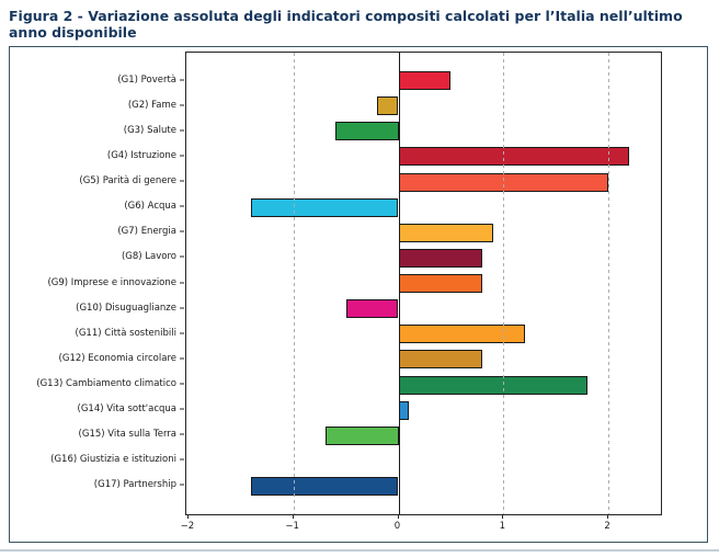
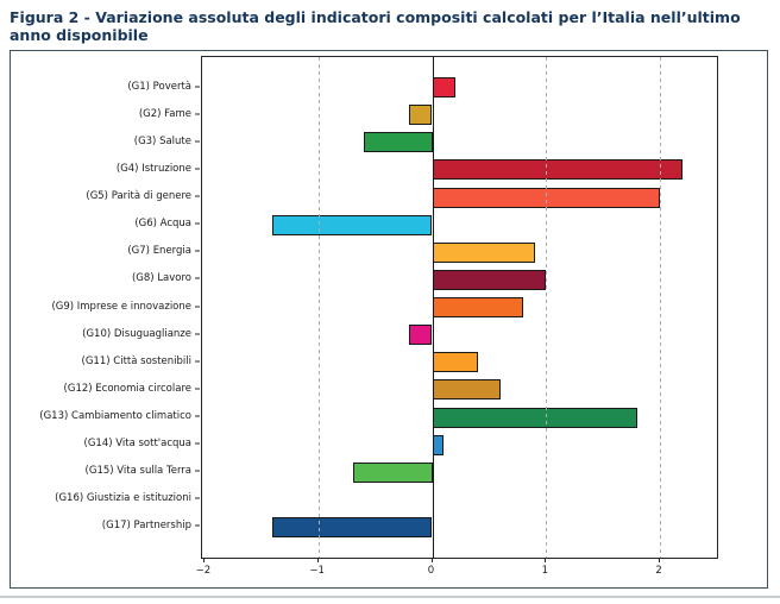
(G1) Povertà: 0.5 -> 0.2
(G8) Lavoro: 0.8 -> 1.0
(G10) Disuguaglianze: -0.5 -> -0.2
(G11) Città sostenibili: 1.2 -> 0.4
(G12) Economia circolare: 0.8 -> 0.6
